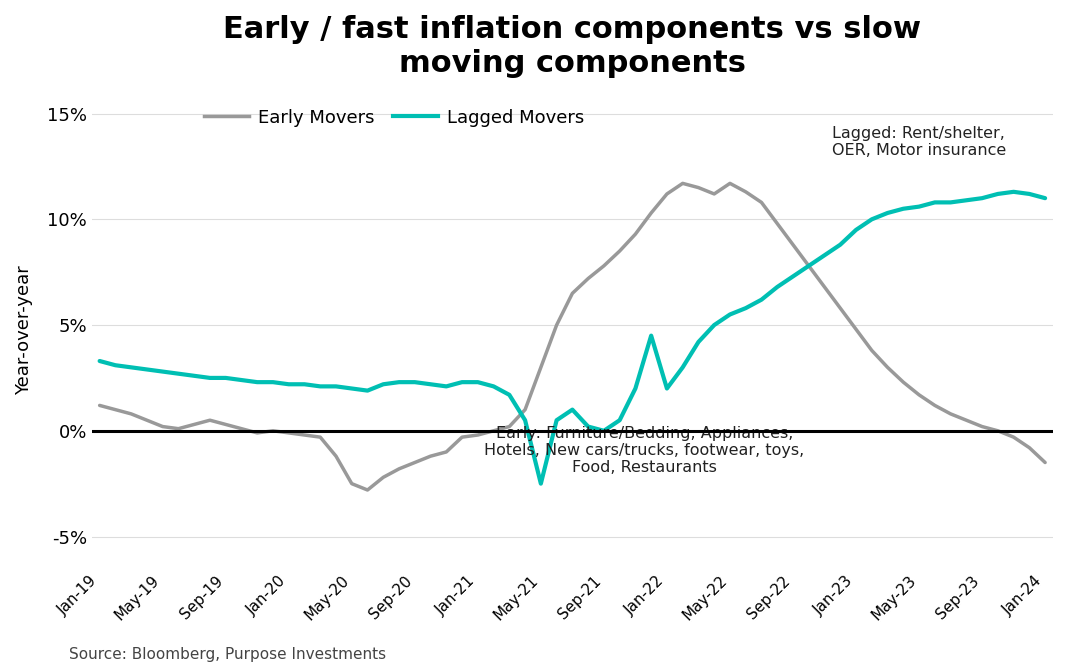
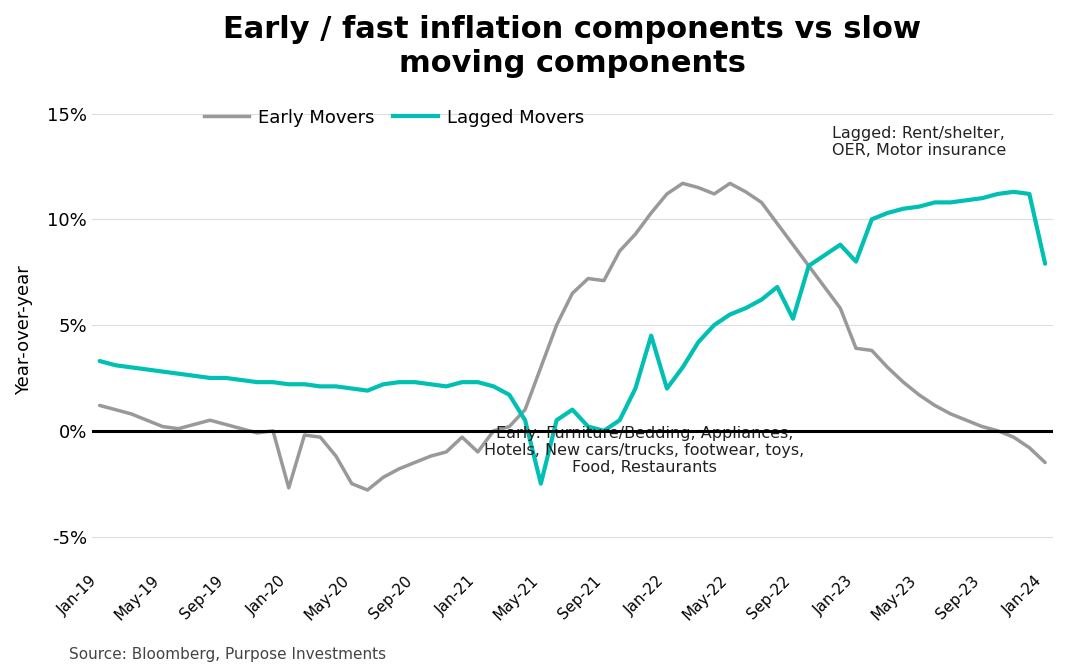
Early Movers/Jan-20: -0.1% -> -2.7%
Early Movers/Jan-21: -0.2% -> -1.0%
Early Movers/Sep-21: 7.8% -> 7.1%
Lagged Movers/Sep-22: 7.3% -> 5.3%
Early Movers/Jan-23: 4.8% -> 3.9%
Lagged Movers/Jan-23: 9.5% -> 8.0%
Lagged Movers/Jan-24: 11.0% -> 7.9%
